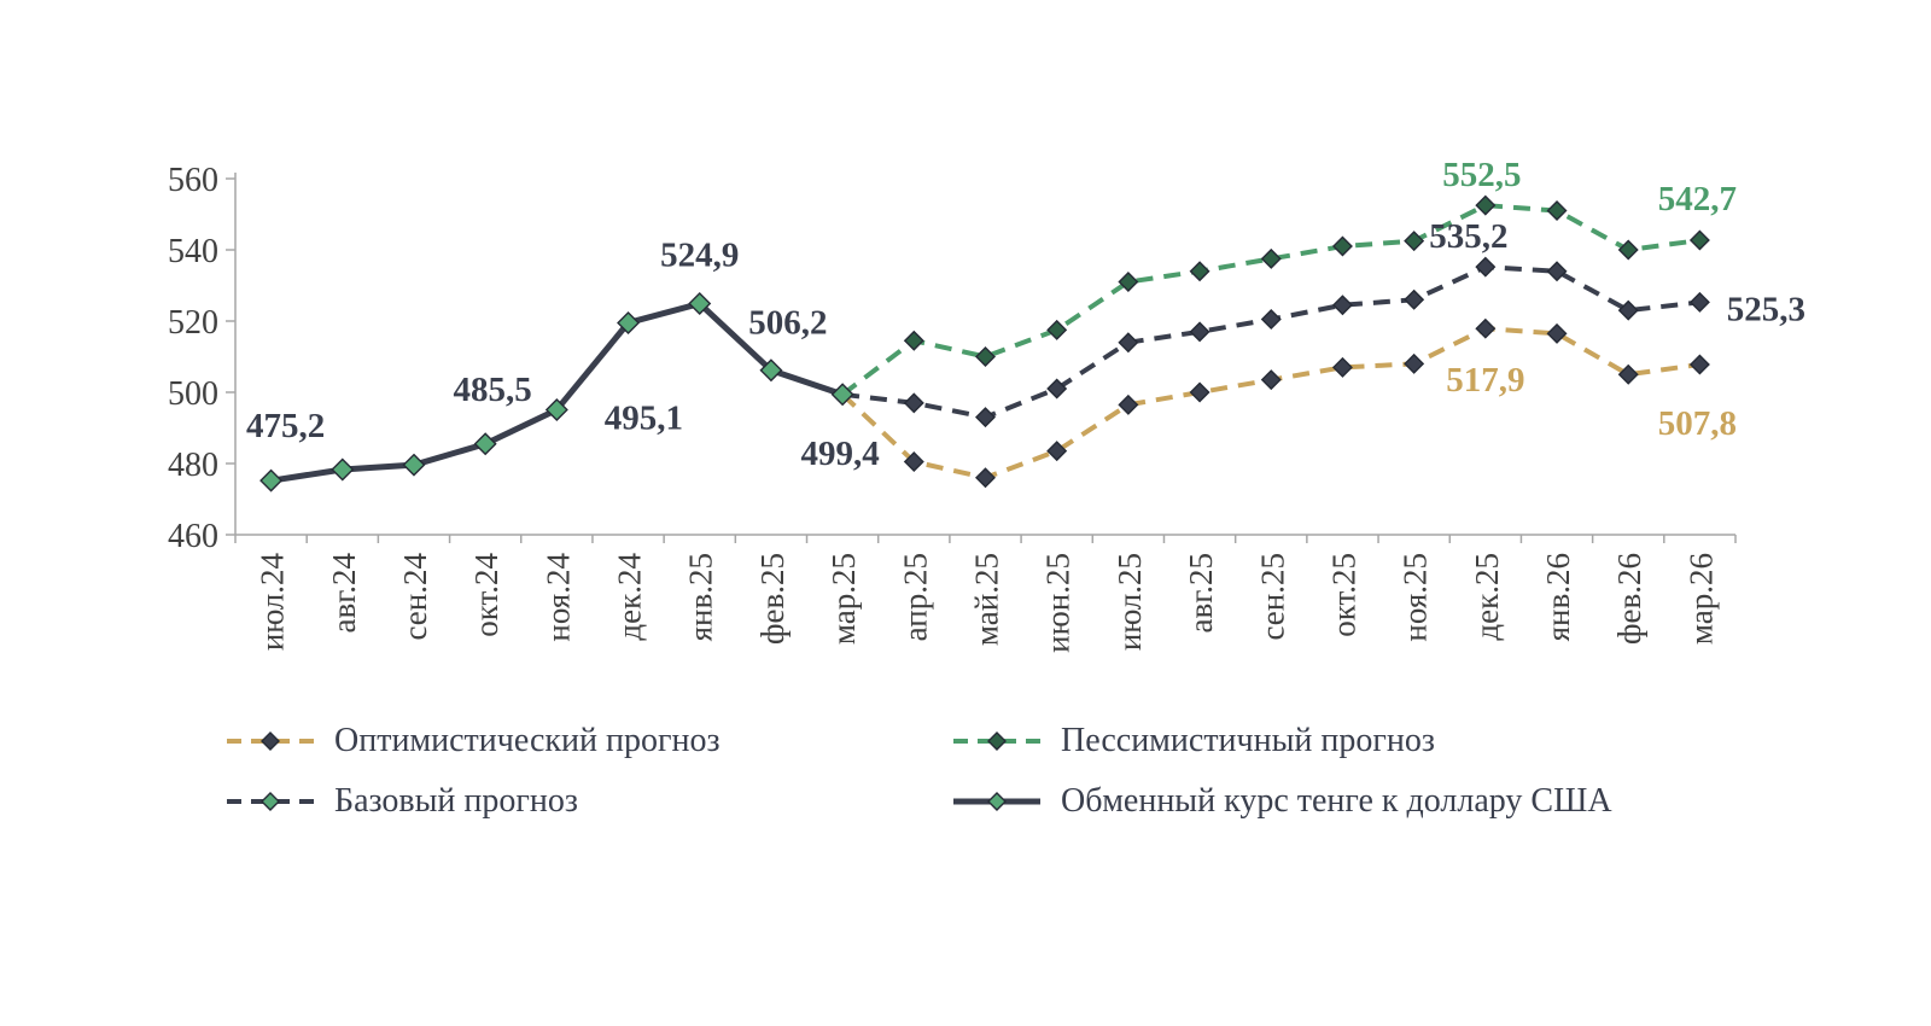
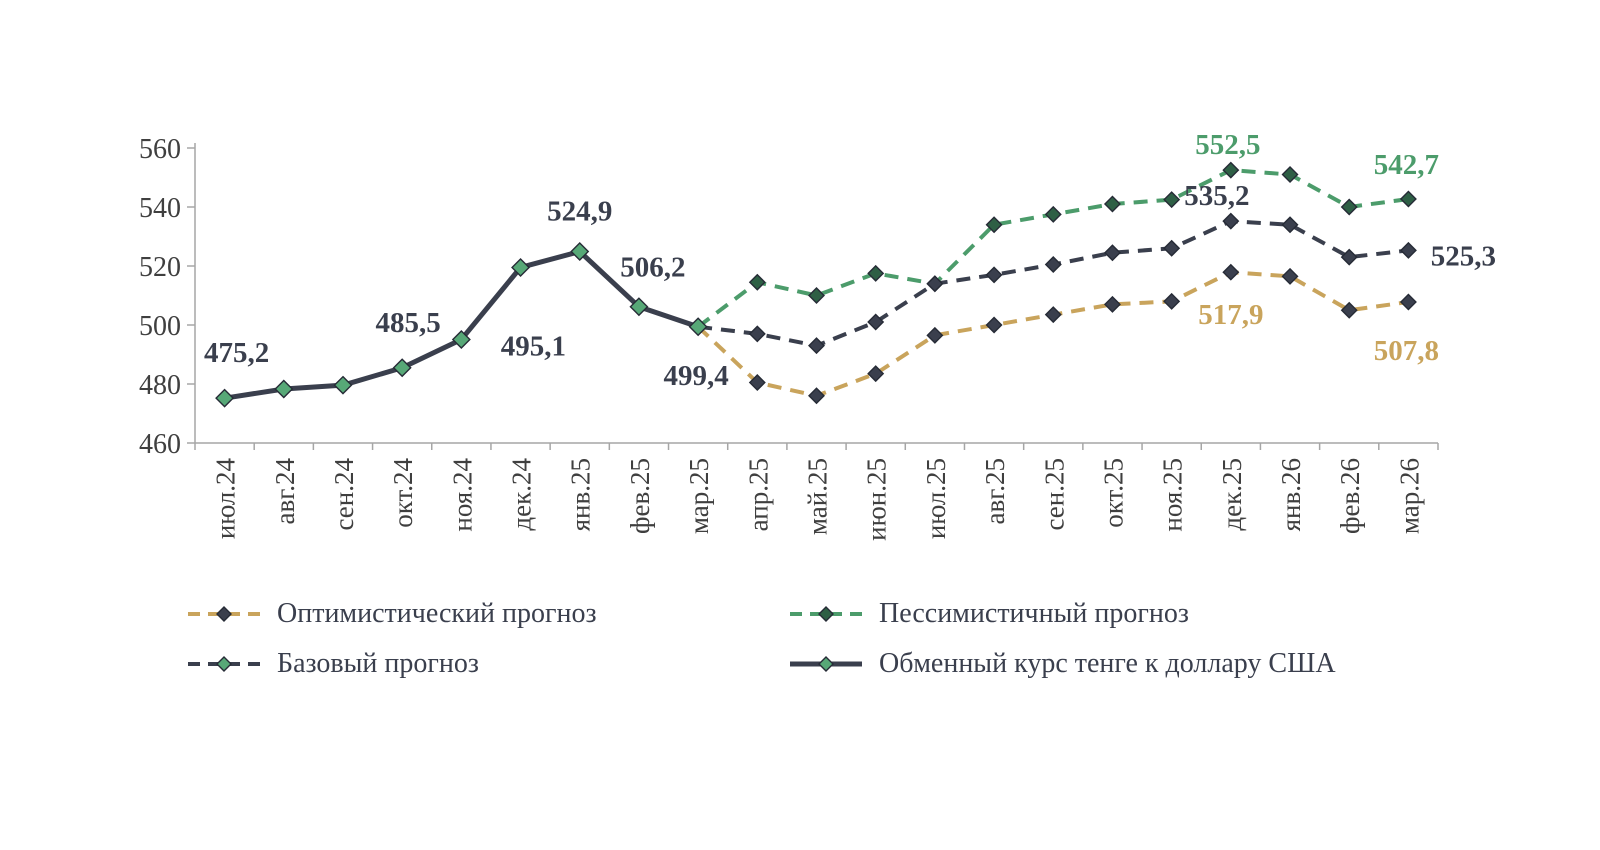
Пессимистичный прогноз/июл.25: 531 -> 514
